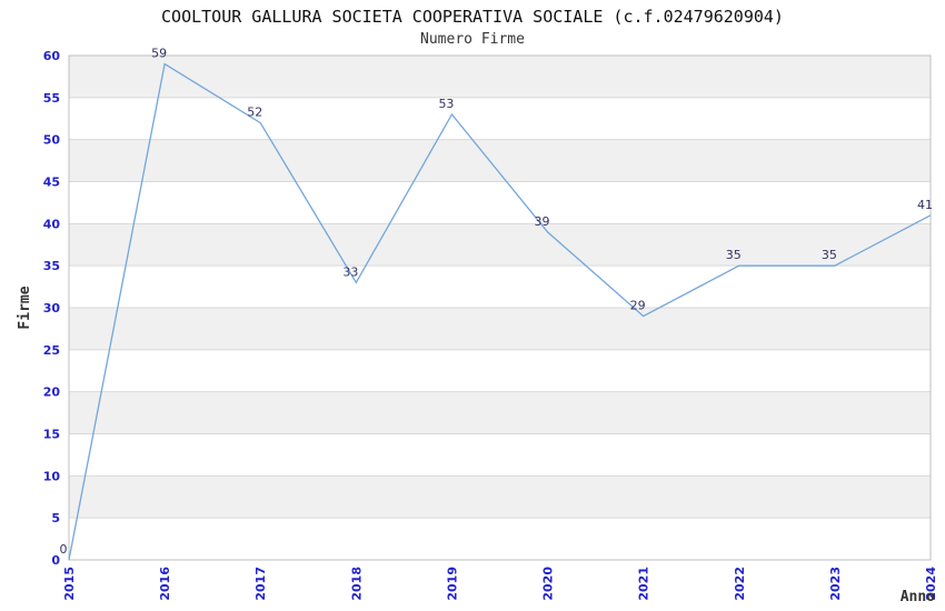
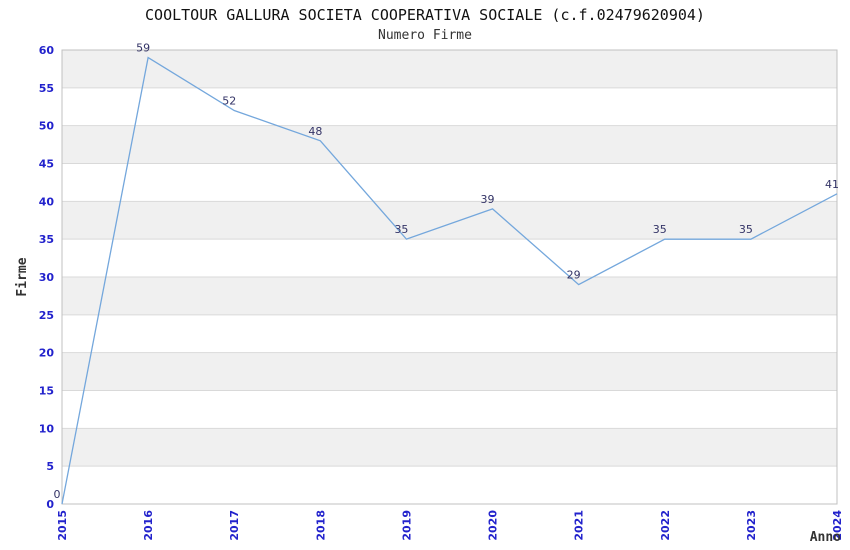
2018: 33 -> 48
2019: 53 -> 35
